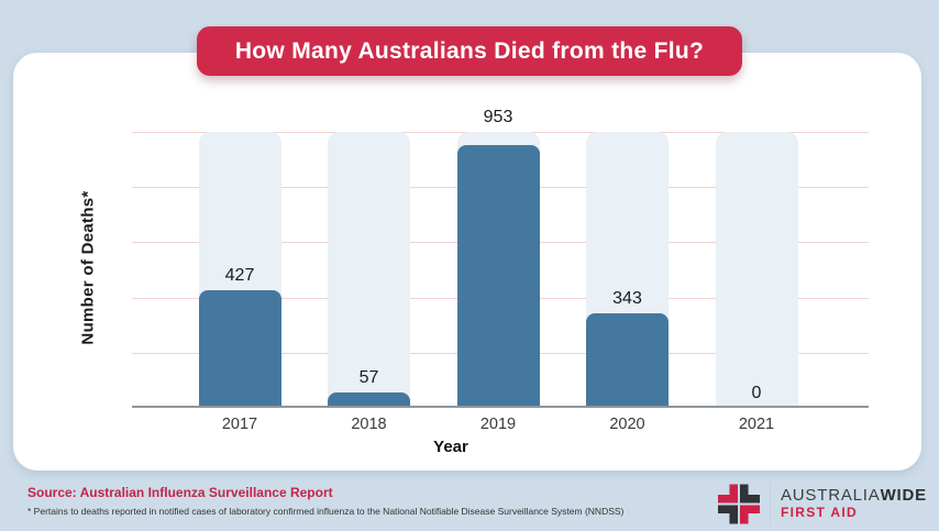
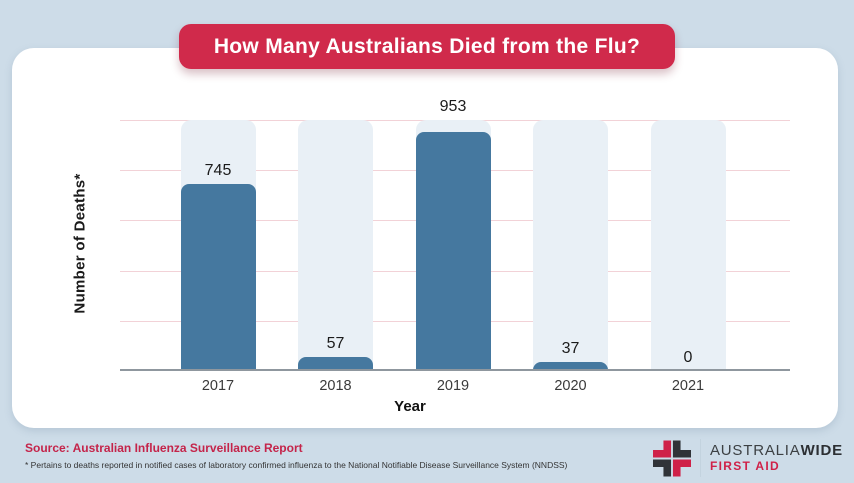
2017: 427 -> 745
2020: 343 -> 37
